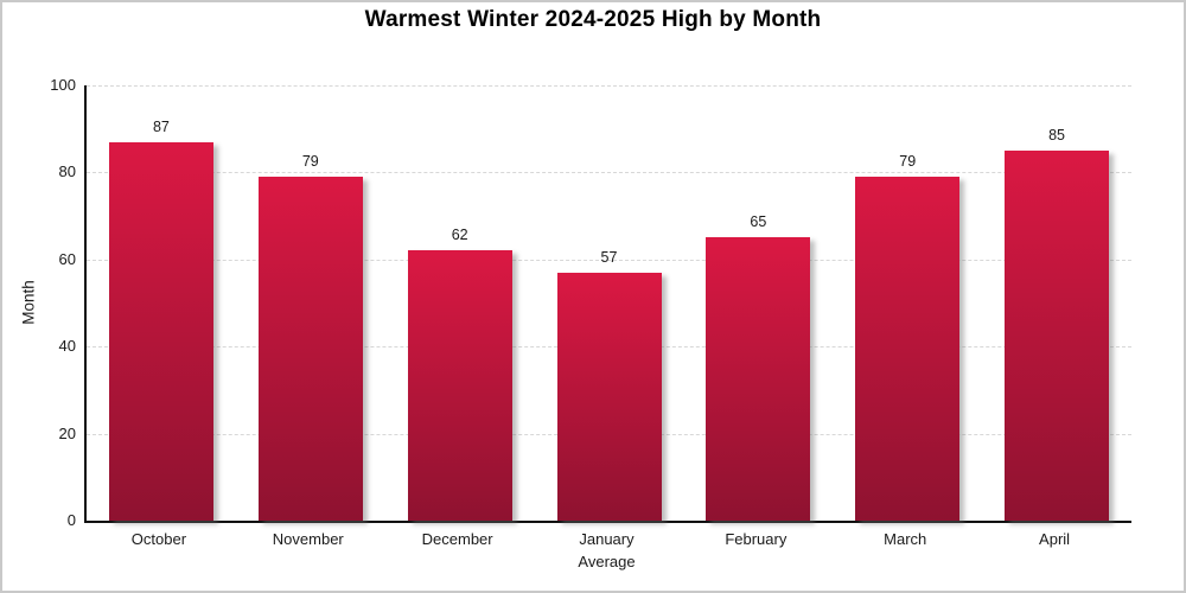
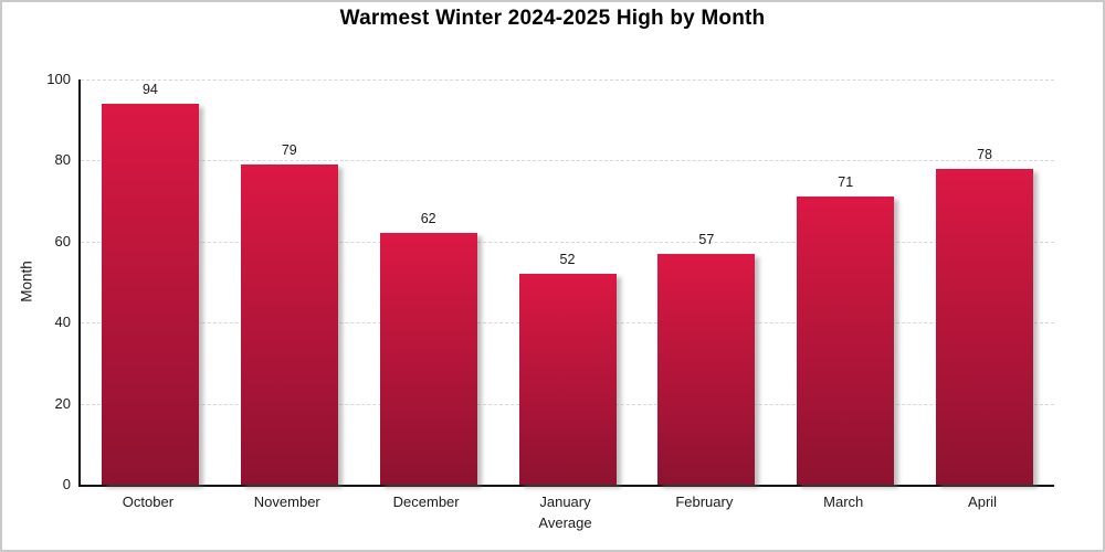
October: 87 -> 94
January: 57 -> 52
February: 65 -> 57
March: 79 -> 71
April: 85 -> 78
